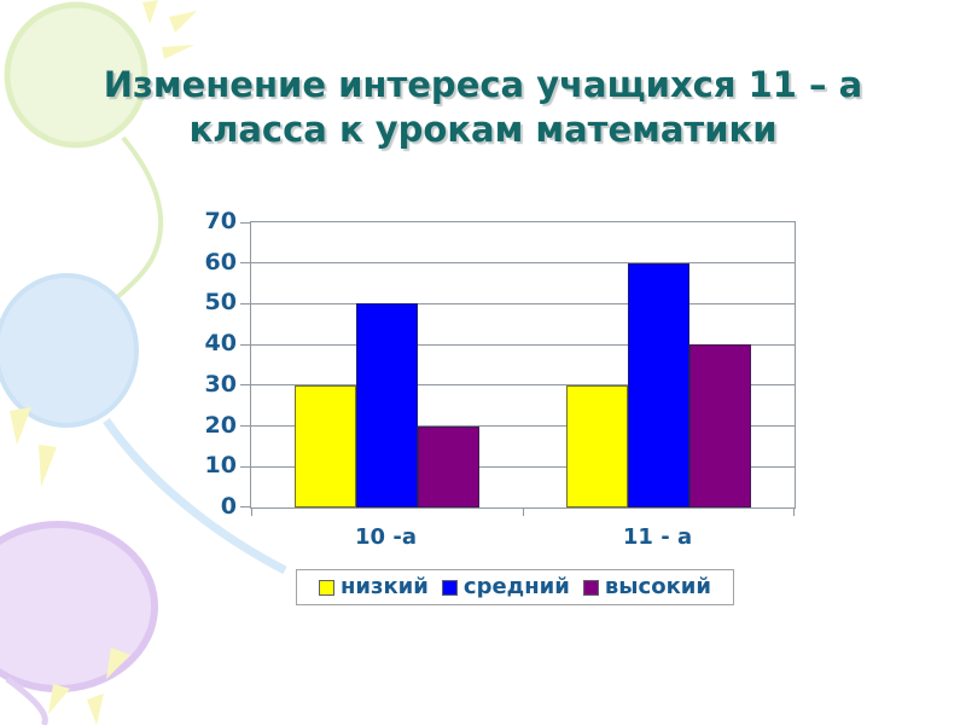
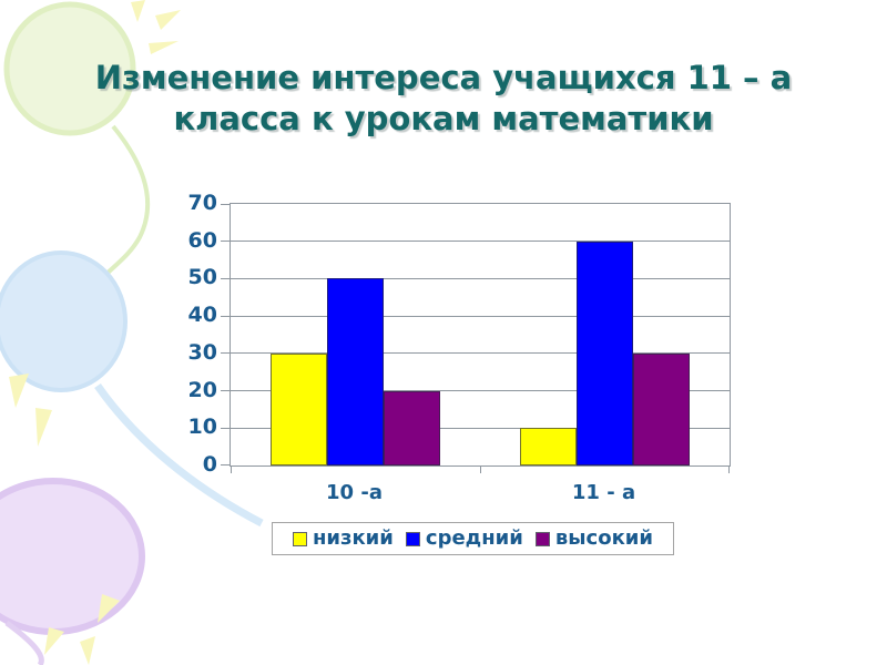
низкий/11 - а: 30 -> 10
высокий/11 - а: 40 -> 30
